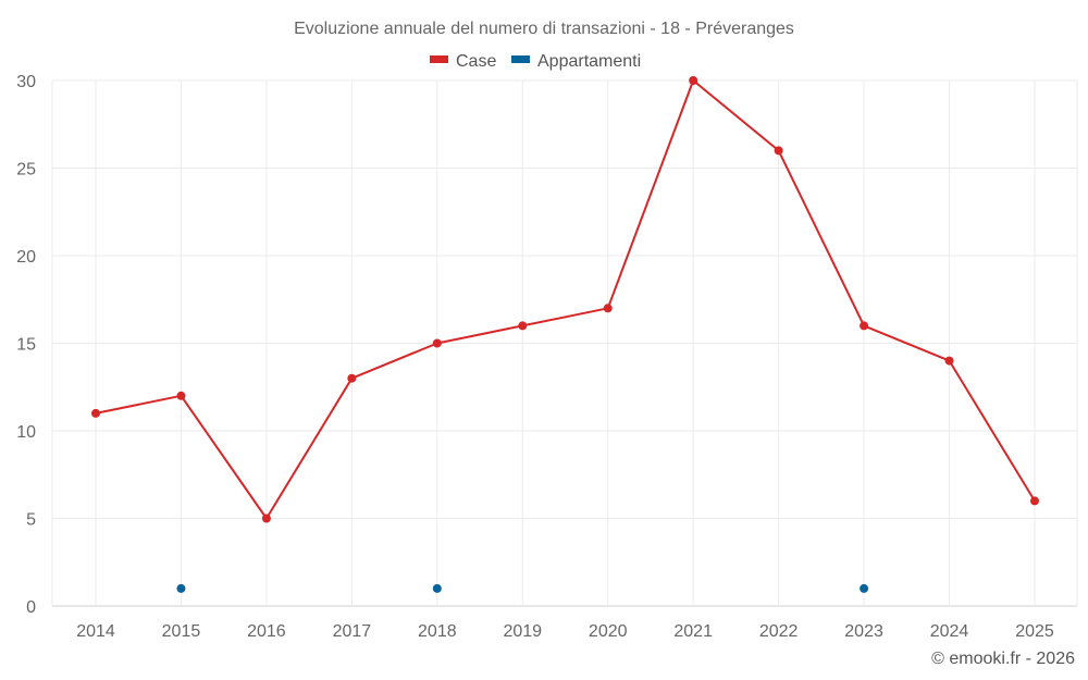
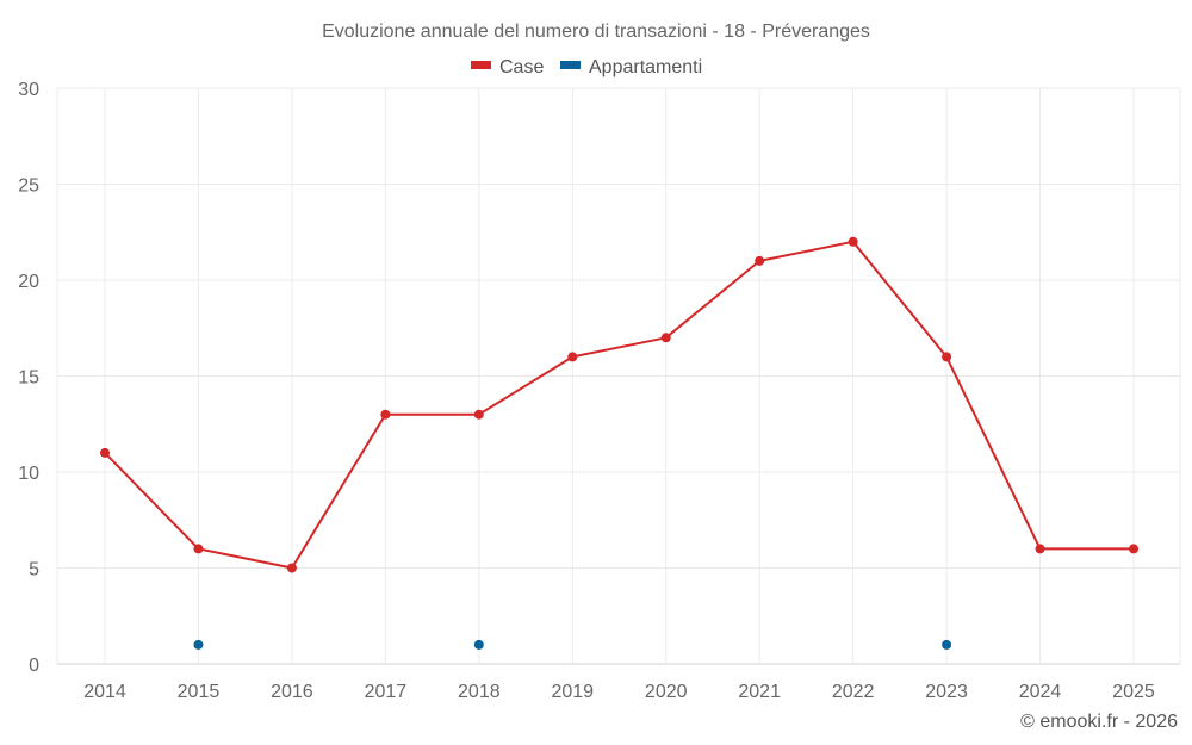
Case/2015: 12 -> 6
Case/2018: 15 -> 13
Case/2021: 30 -> 21
Case/2022: 26 -> 22
Case/2024: 14 -> 6
